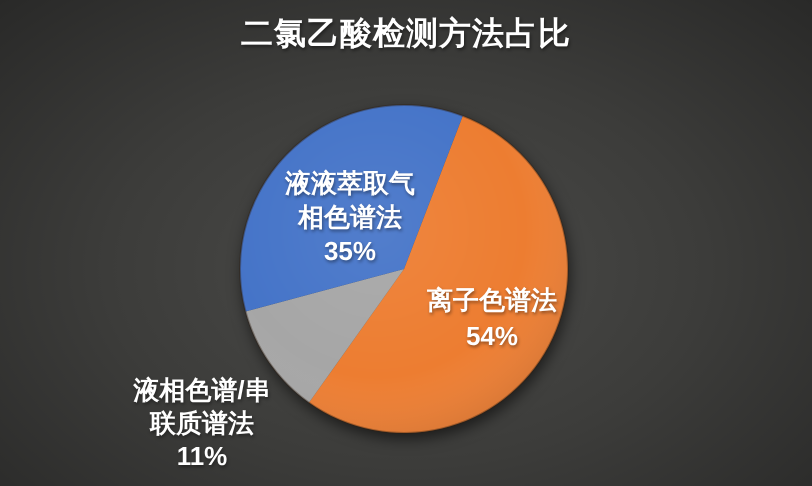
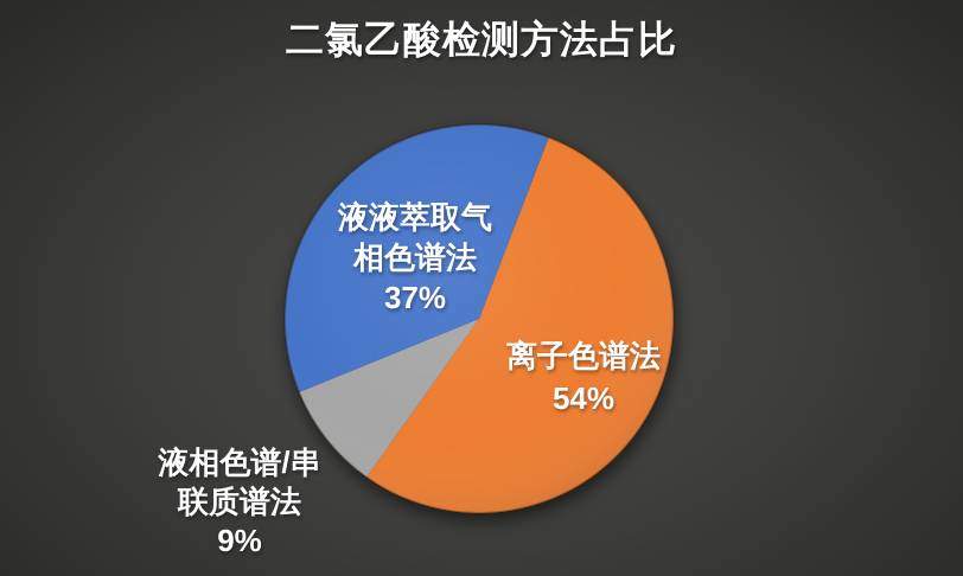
液相色谱/串联质谱法: 11% -> 9%
液液萃取气相色谱法: 35% -> 37%
